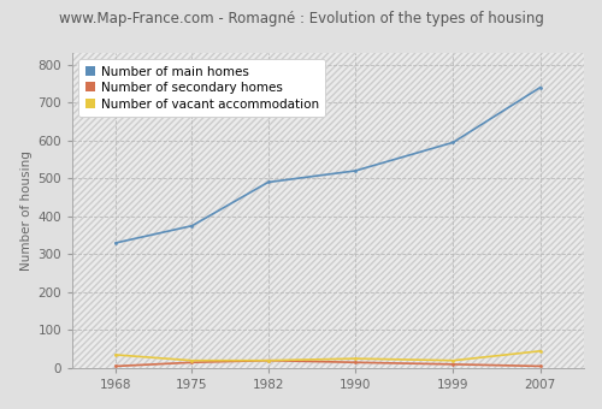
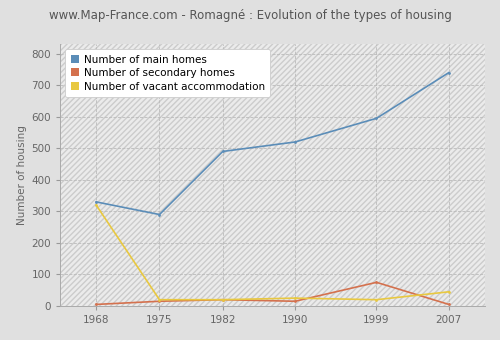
Number of vacant accommodation/1968: 35 -> 320
Number of main homes/1975: 375 -> 290
Number of secondary homes/1999: 10 -> 75
